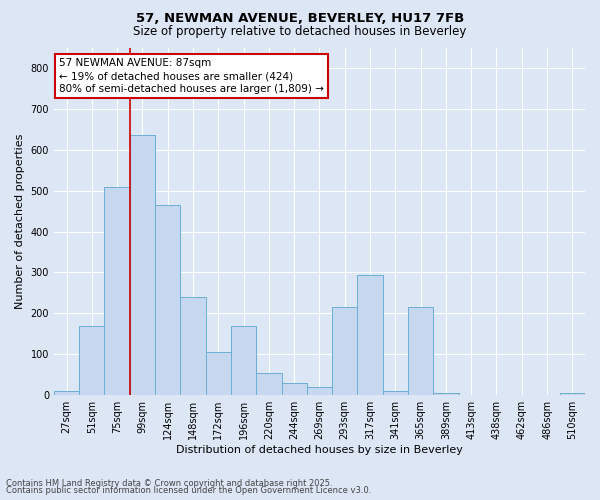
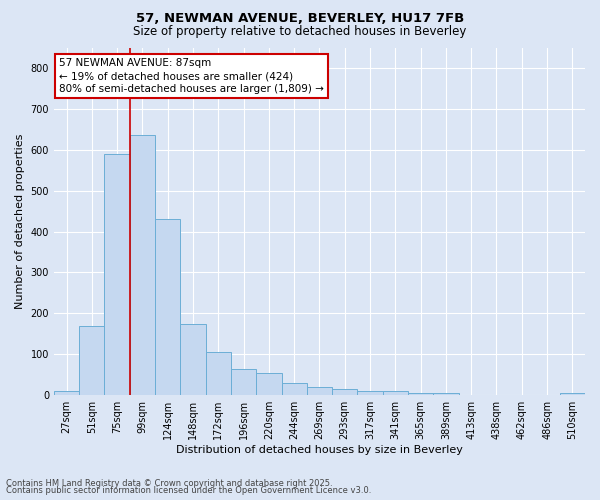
75sqm: 510 -> 590
124sqm: 465 -> 430
148sqm: 240 -> 175
196sqm: 170 -> 65
293sqm: 215 -> 15
317sqm: 295 -> 10
365sqm: 215 -> 5
